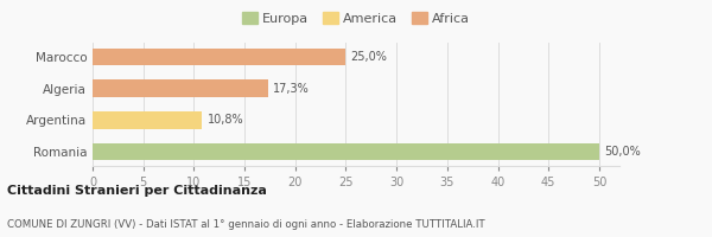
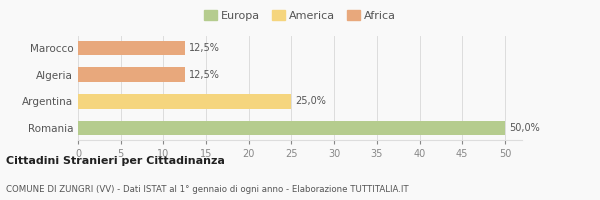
Marocco: 25,0% -> 12,5%
Algeria: 17,3% -> 12,5%
Argentina: 10,8% -> 25,0%
